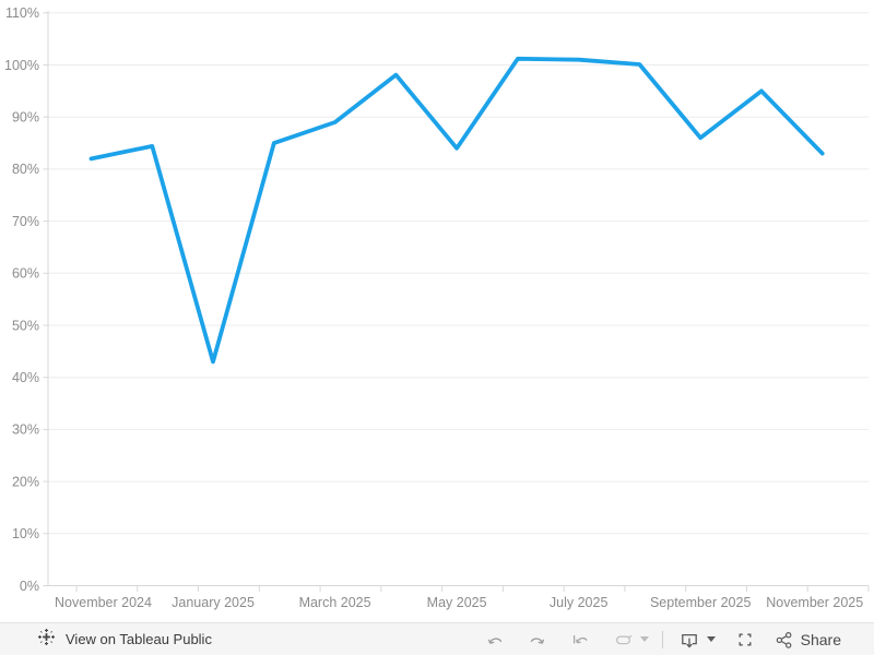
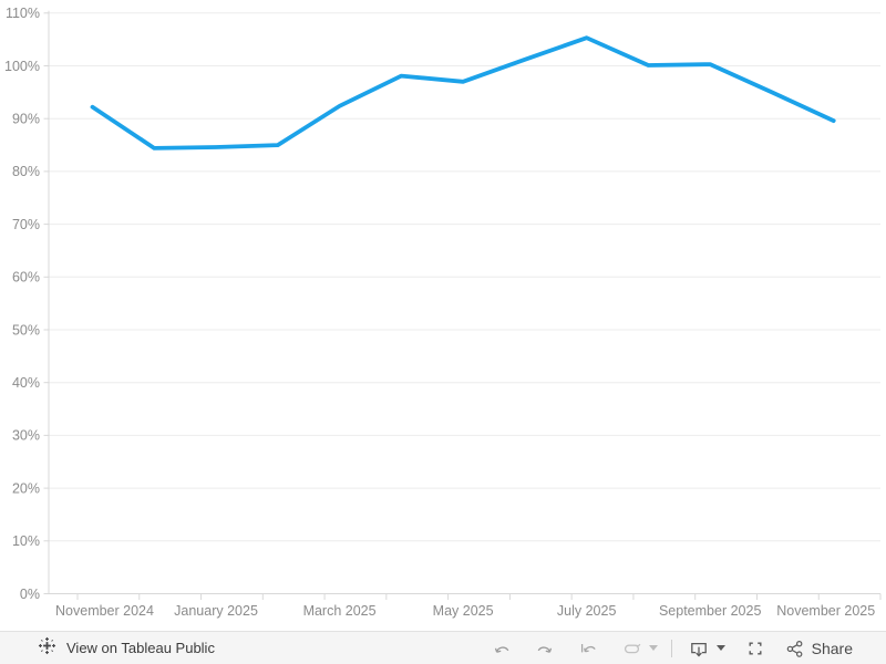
November 2024: 82% -> 92%
January 2025: 43% -> 85%
March 2025: 89% -> 92%
May 2025: 84% -> 97%
July 2025: 101% -> 105%
September 2025: 86% -> 100%
November 2025: 83% -> 90%
